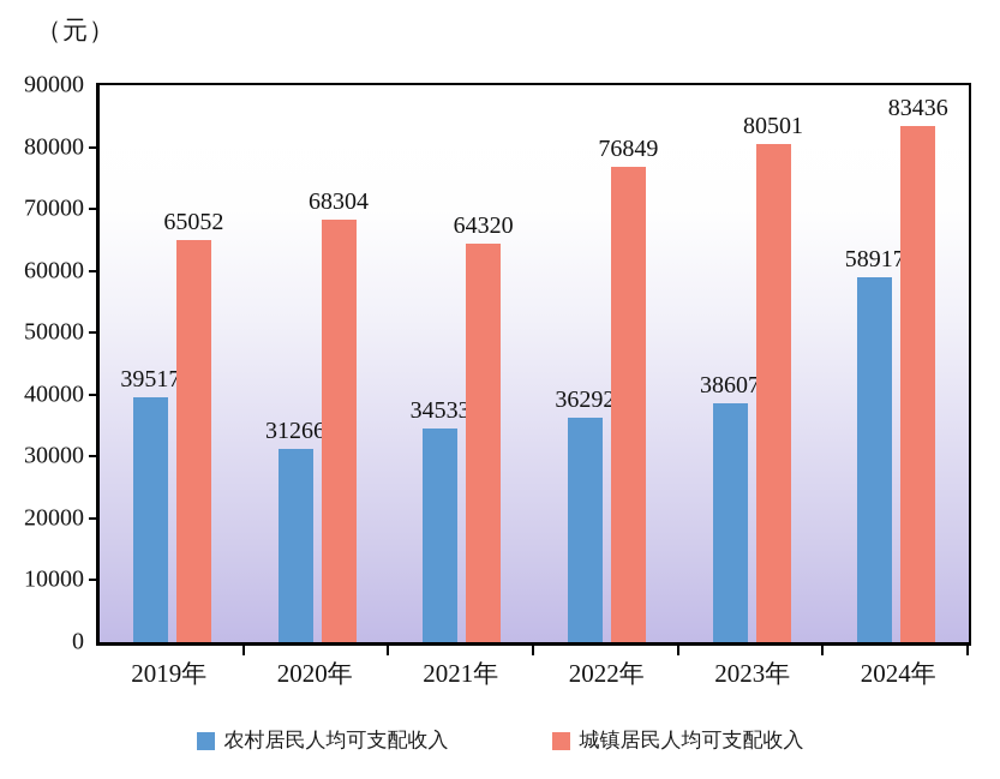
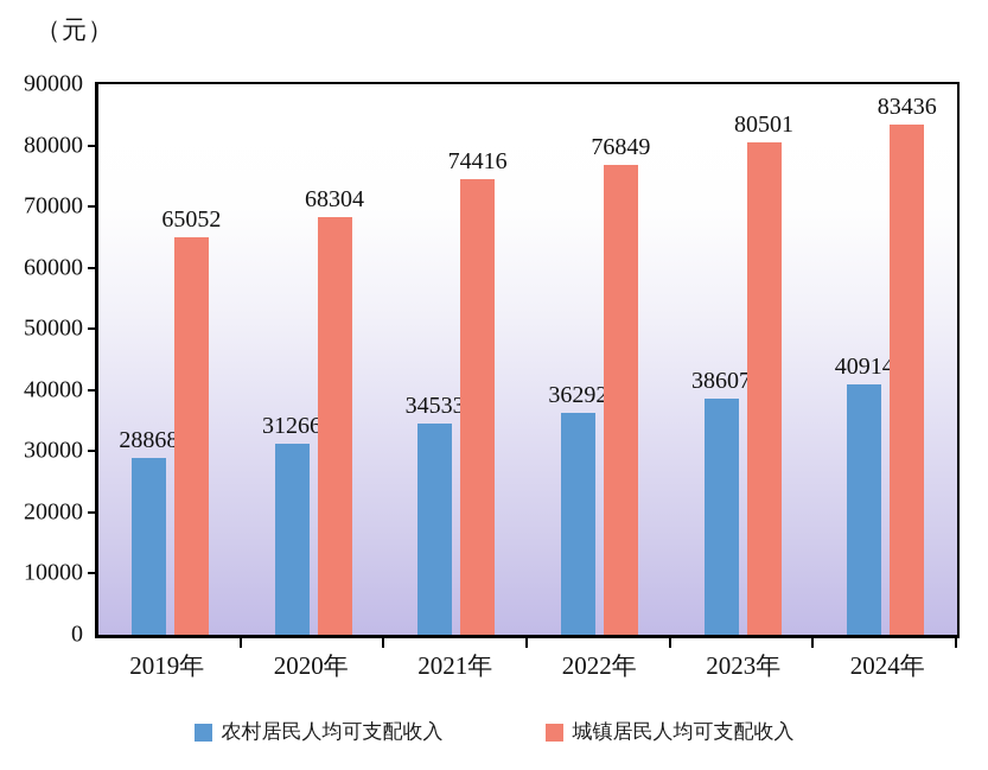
农村居民人均可支配收入/2019年: 39517 -> 28868
城镇居民人均可支配收入/2021年: 64320 -> 74416
农村居民人均可支配收入/2024年: 58917 -> 40914
